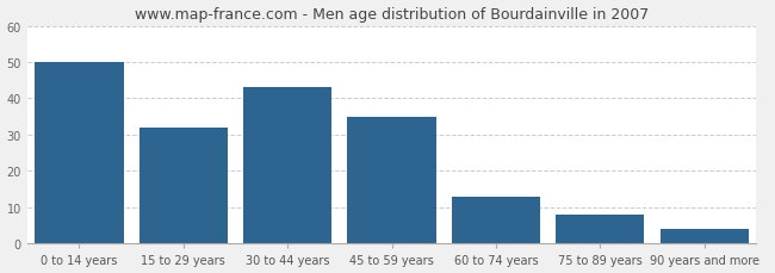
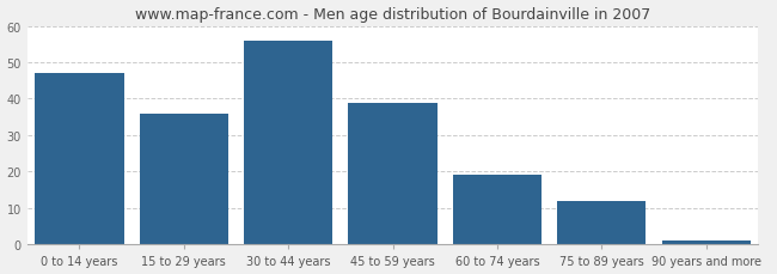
0 to 14 years: 50 -> 47
15 to 29 years: 32 -> 36
30 to 44 years: 43 -> 56
45 to 59 years: 35 -> 39
60 to 74 years: 13 -> 19
75 to 89 years: 8 -> 12
90 years and more: 4 -> 1
